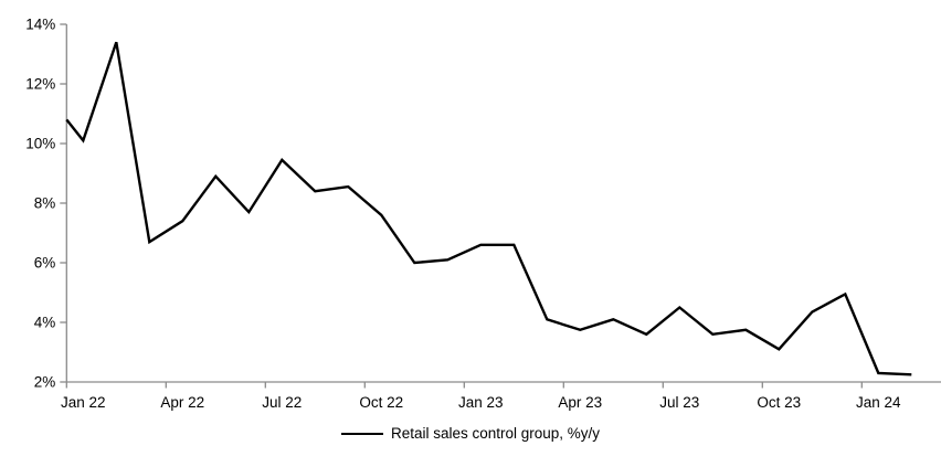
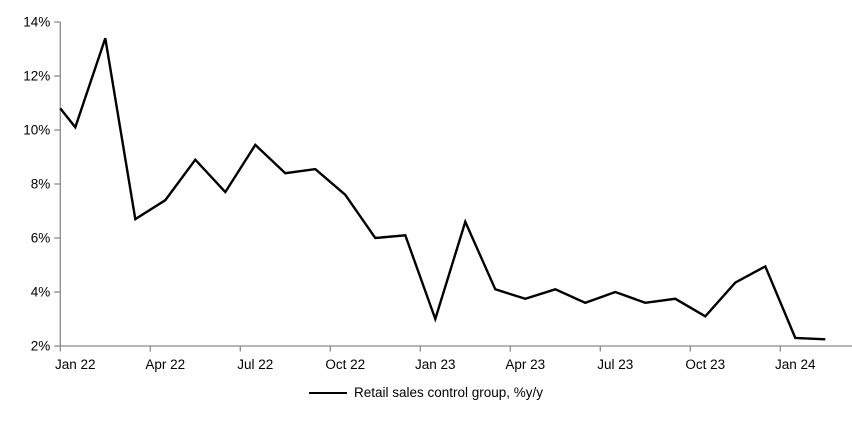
Jan 23: 6.6% -> 3.0%
Jul 23: 4.5% -> 4.0%
